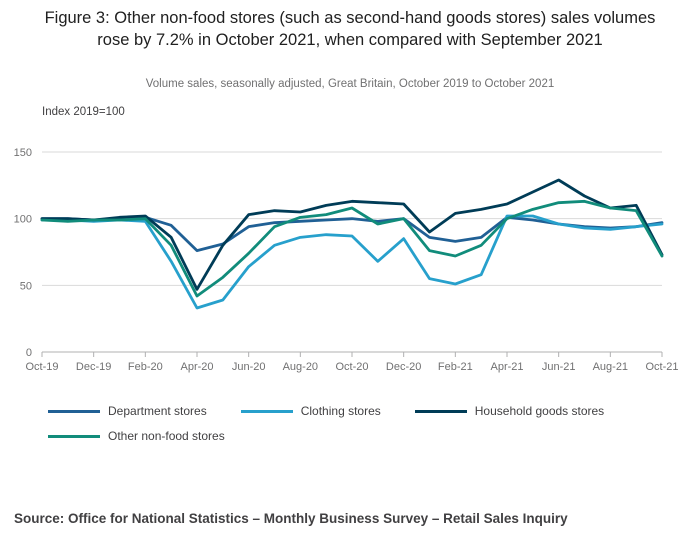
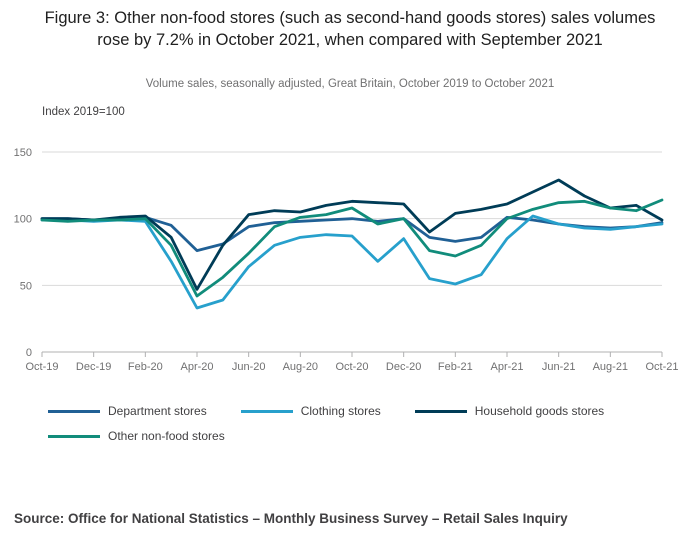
Clothing stores/Apr-21: 102 -> 85
Household goods stores/Oct-21: 73 -> 99
Other non-food stores/Oct-21: 72 -> 114
